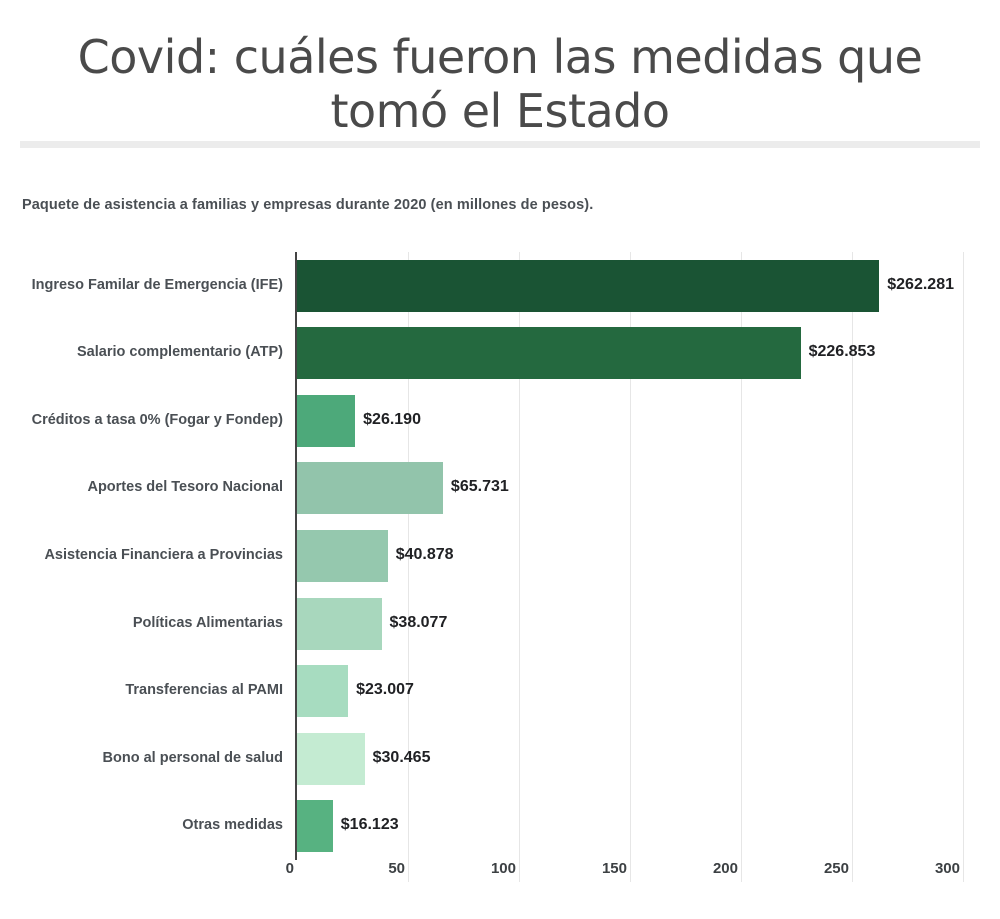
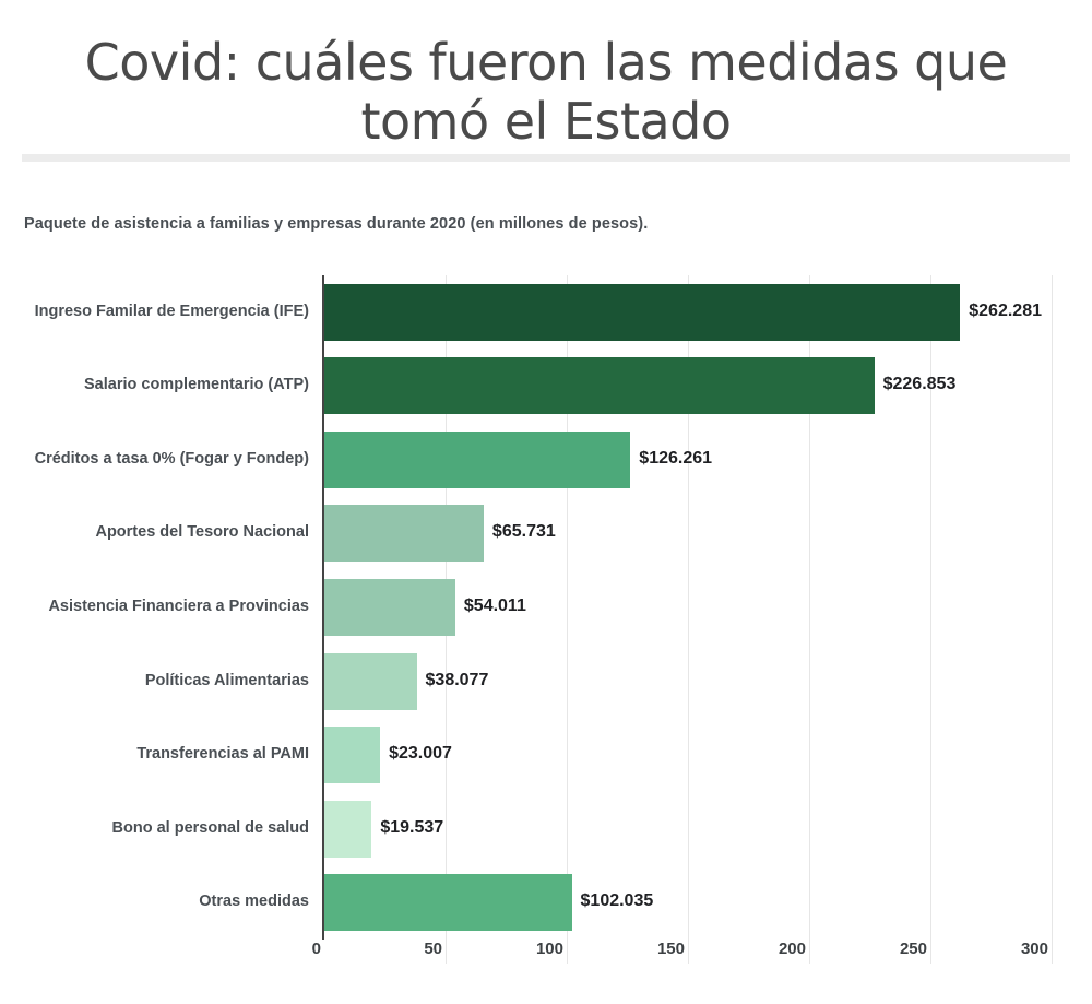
Créditos a tasa 0% (Fogar y Fondep): $26.190 -> $126.261
Asistencia Financiera a Provincias: $40.878 -> $54.011
Bono al personal de salud: $30.465 -> $19.537
Otras medidas: $16.123 -> $102.035
